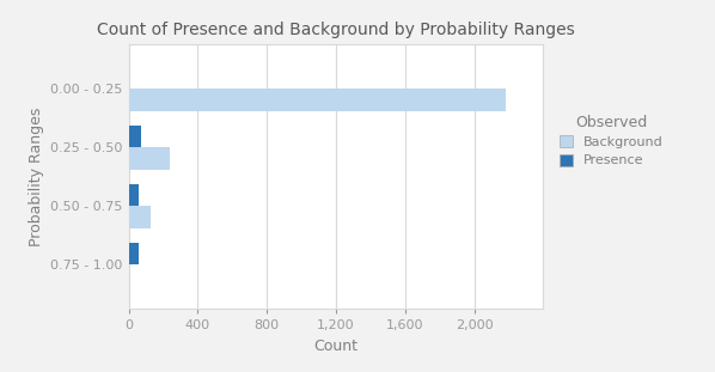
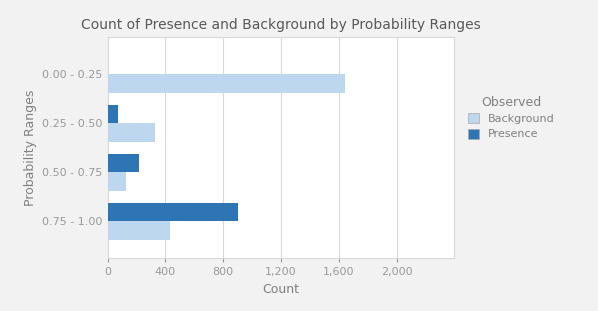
Background/0.00 - 0.25: 2,180 -> 1,640
Background/0.25 - 0.50: 240 -> 330
Presence/0.50 - 0.75: 60 -> 220
Presence/0.75 - 1.00: 60 -> 900
Background/0.75 - 1.00: 0 -> 430
